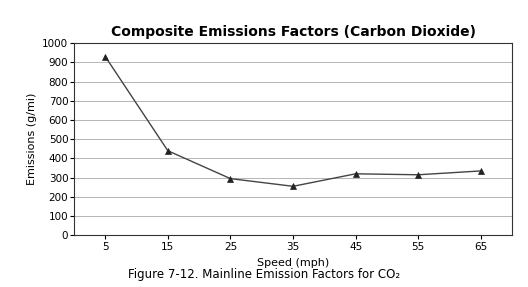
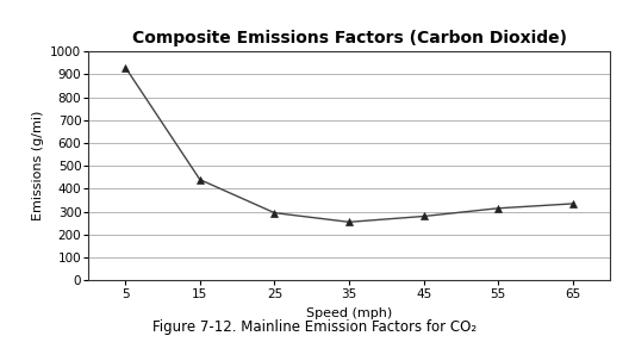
45: 320 -> 280
